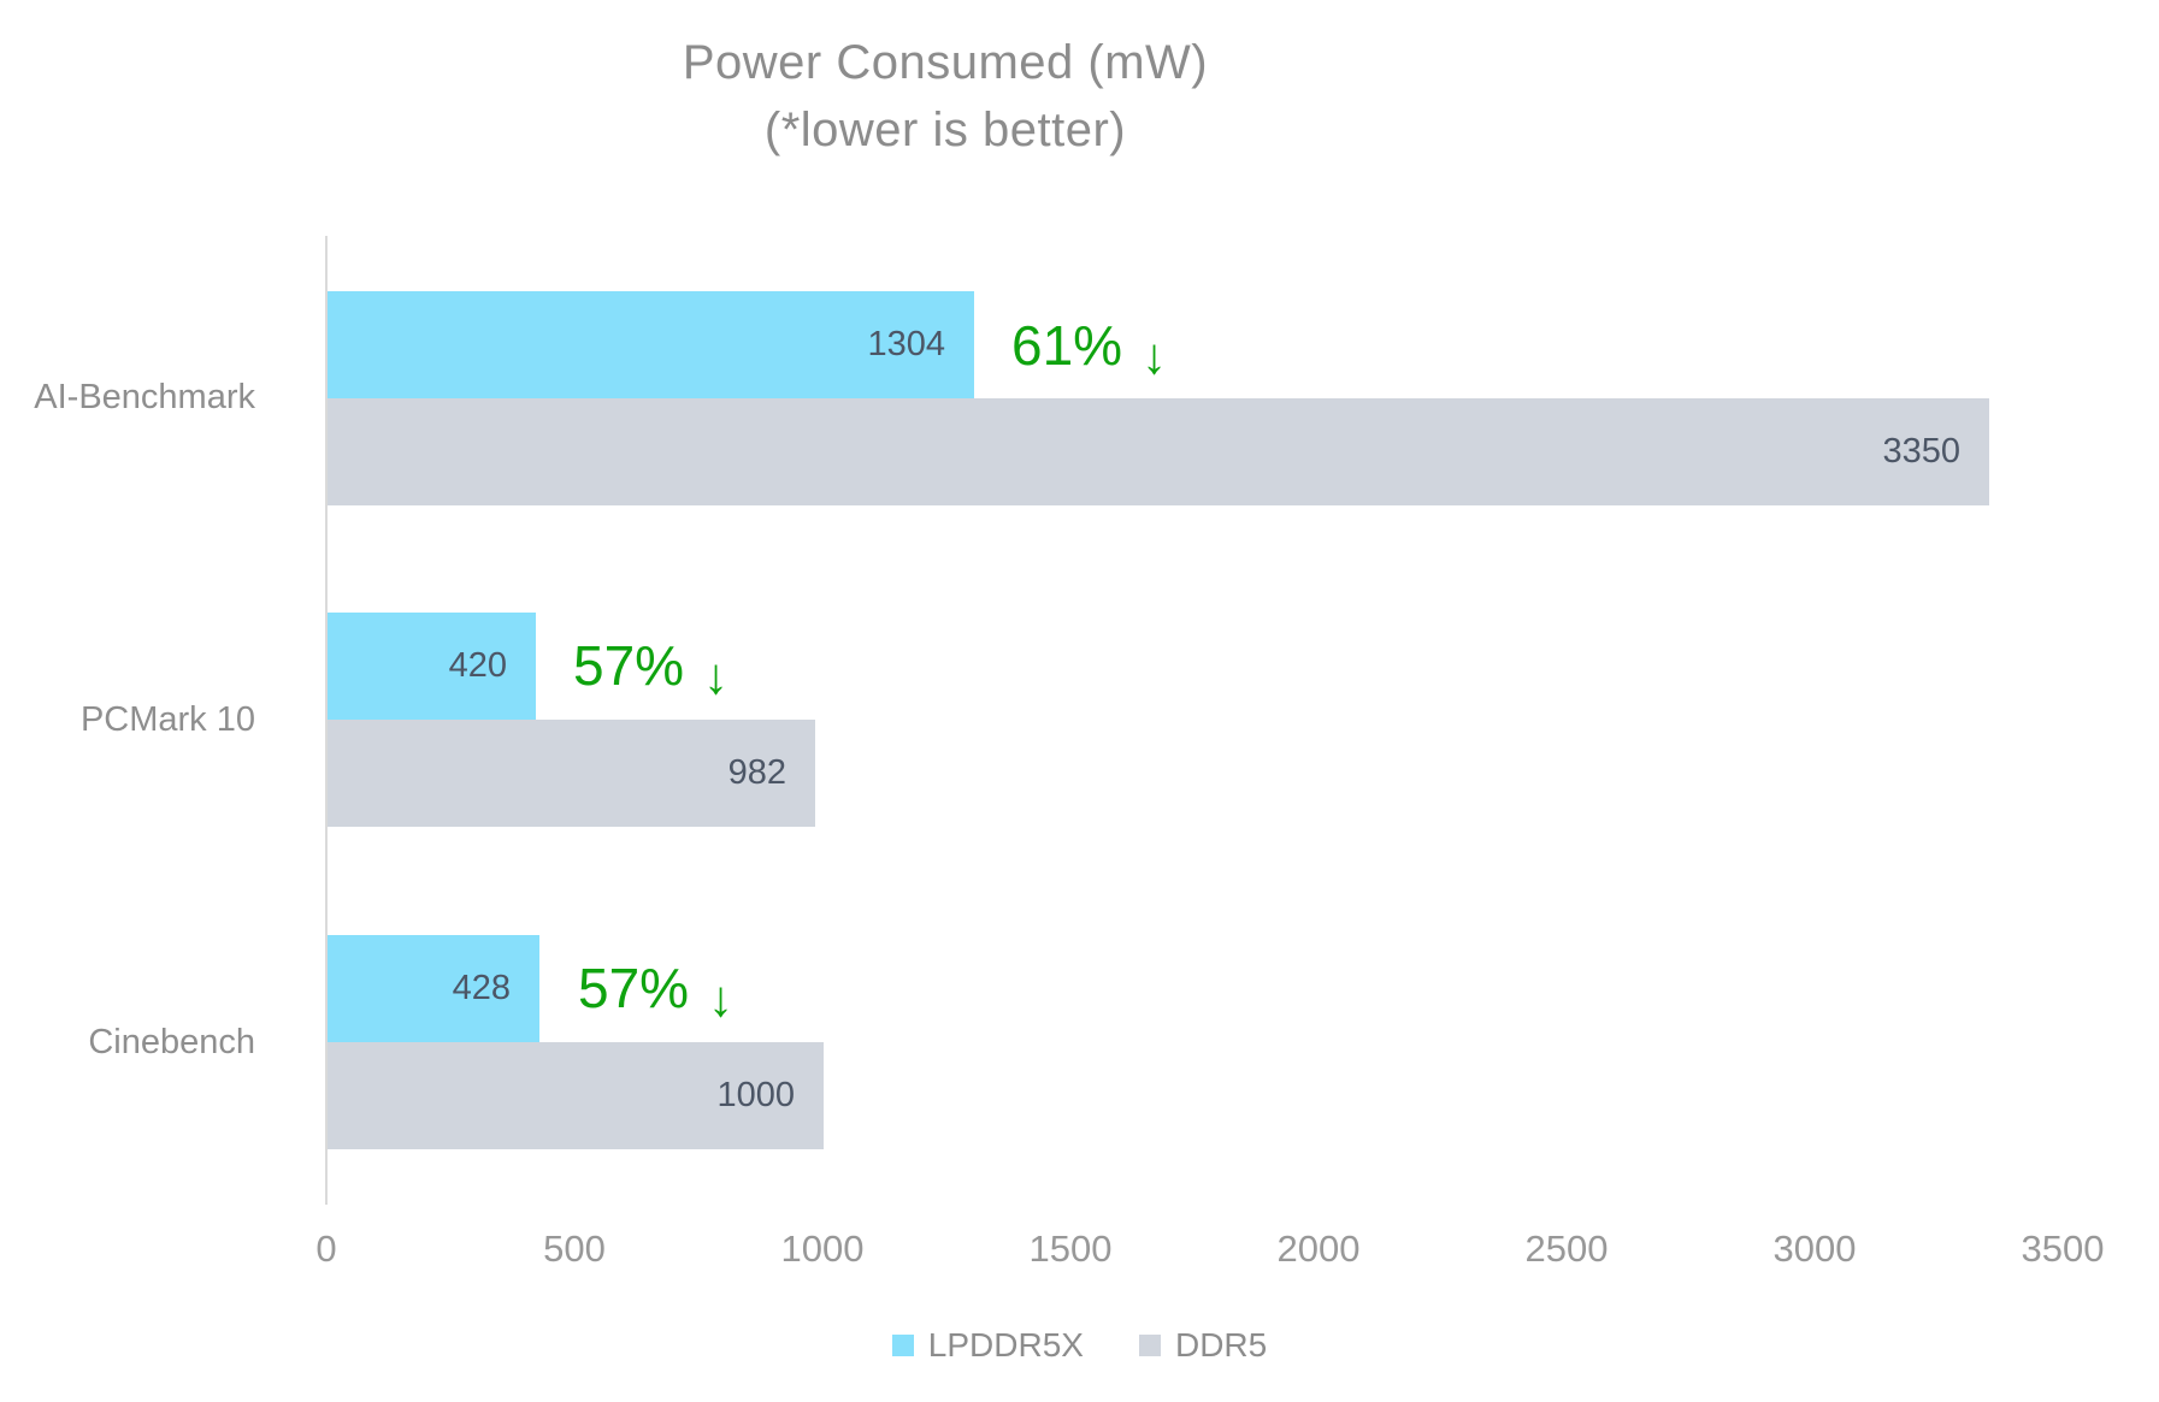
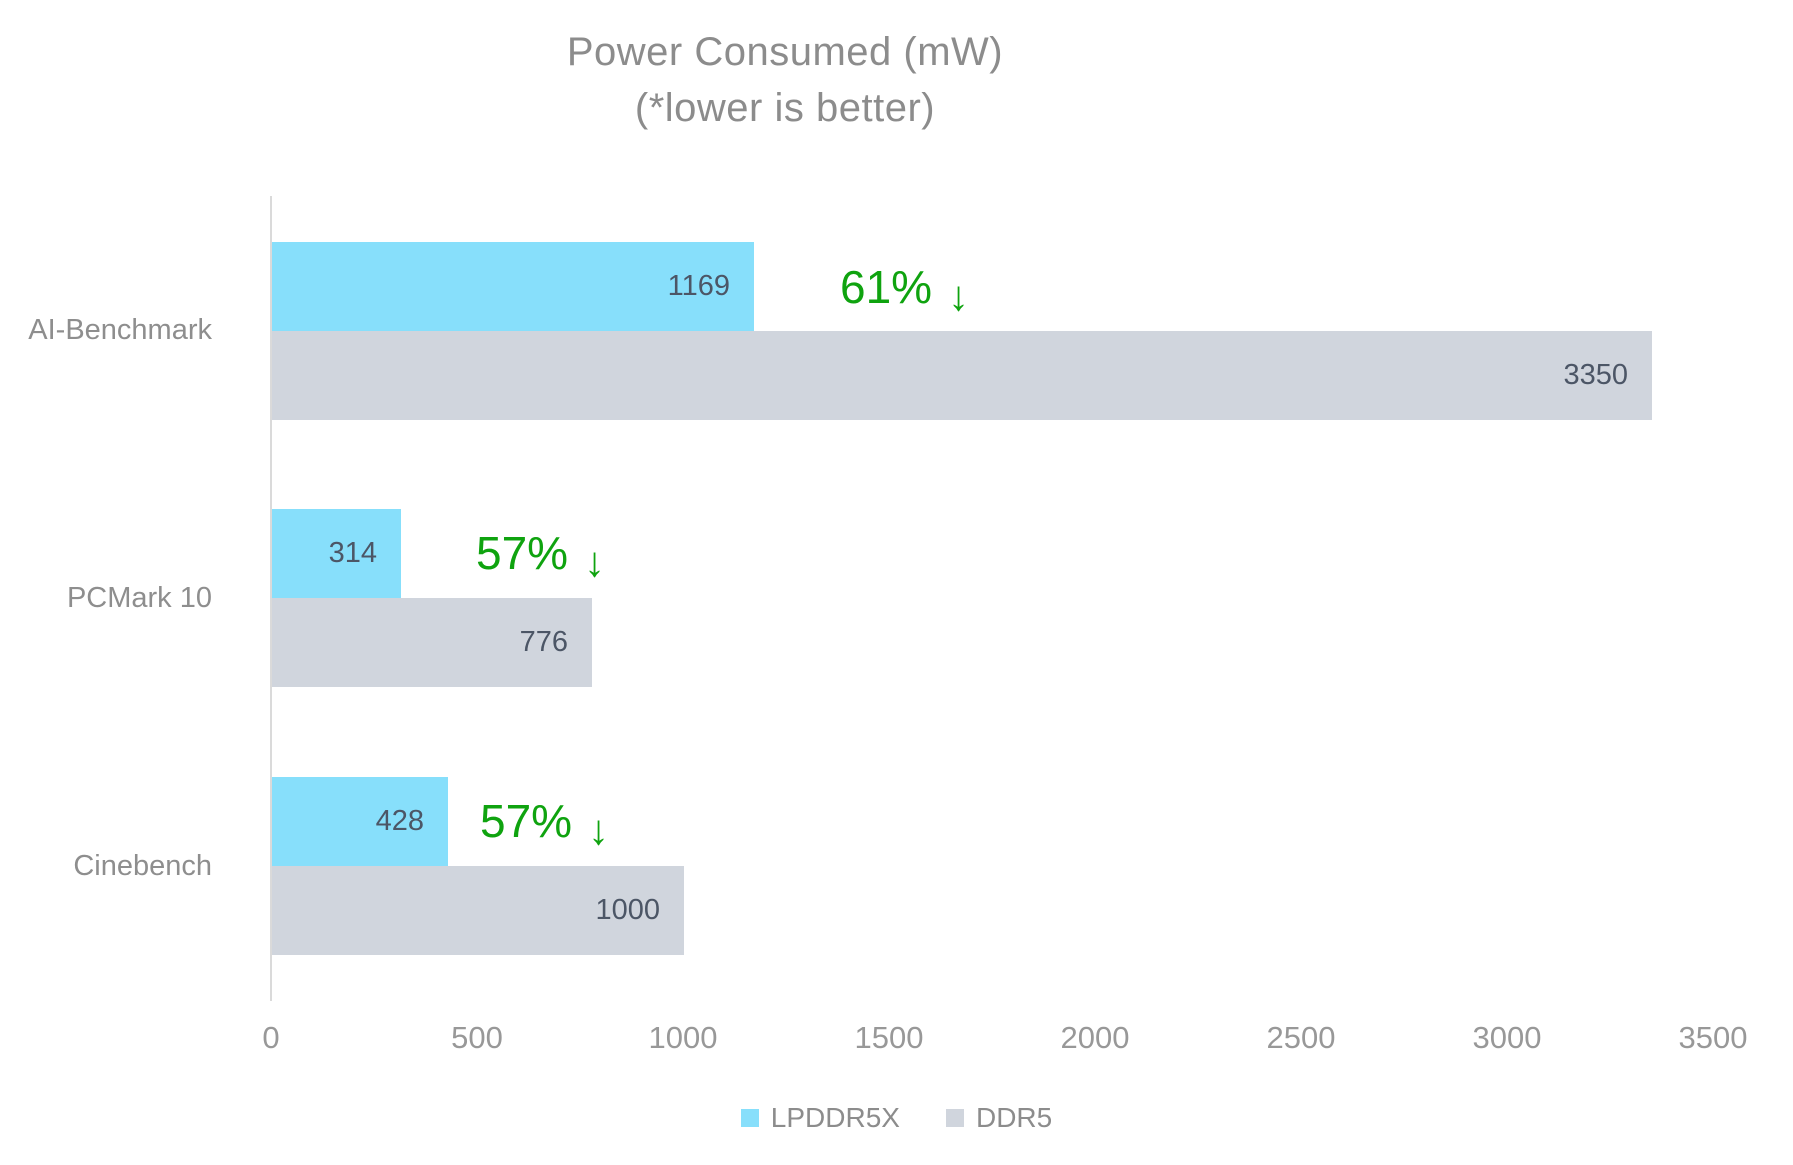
LPDDR5X/AI-Benchmark: 1304 -> 1169
LPDDR5X/PCMark 10: 420 -> 314
DDR5/PCMark 10: 982 -> 776
